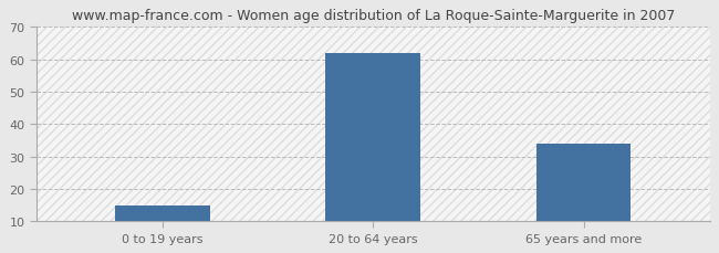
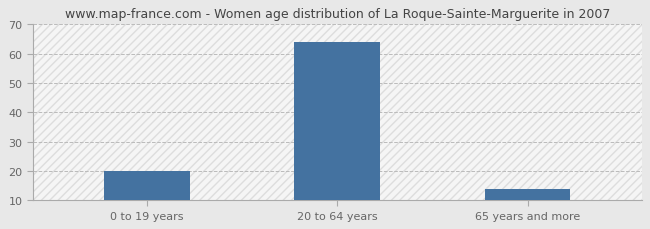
0 to 19 years: 15 -> 20
20 to 64 years: 62 -> 64
65 years and more: 34 -> 14
